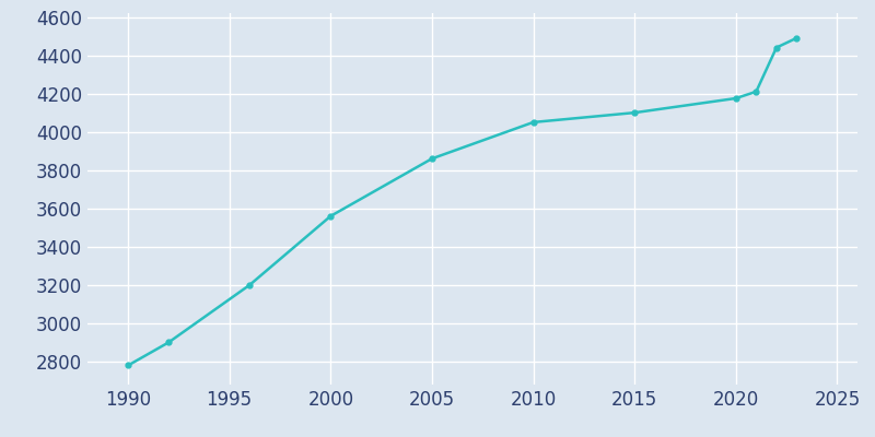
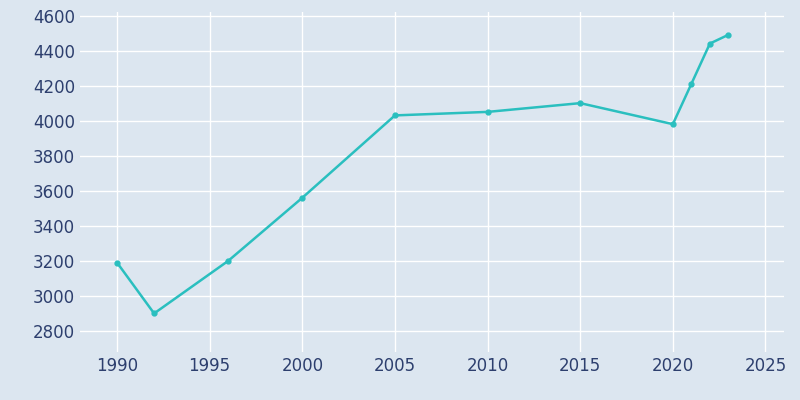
1990: 2780 -> 3190
2005: 3860 -> 4030
2020: 4180 -> 3980
